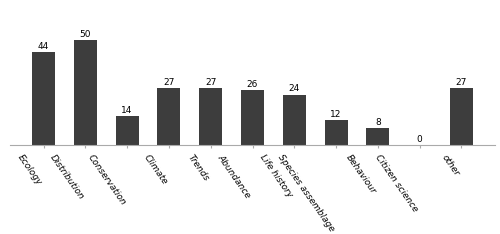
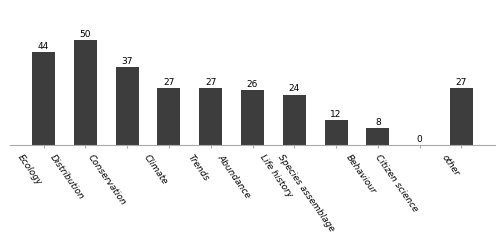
Conservation: 14 -> 37
